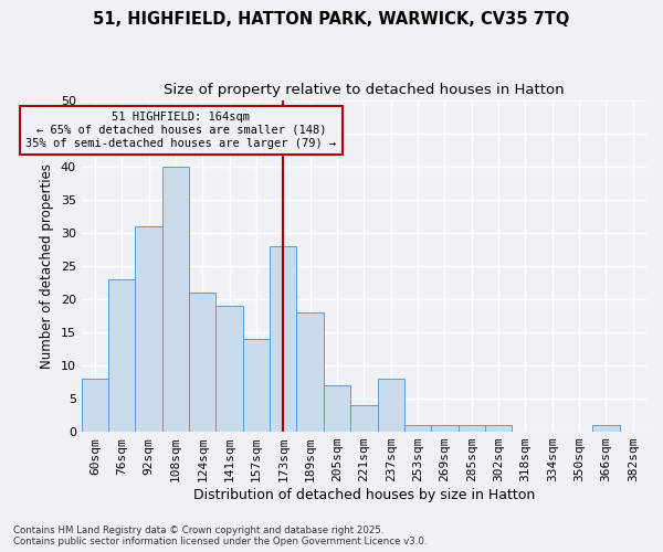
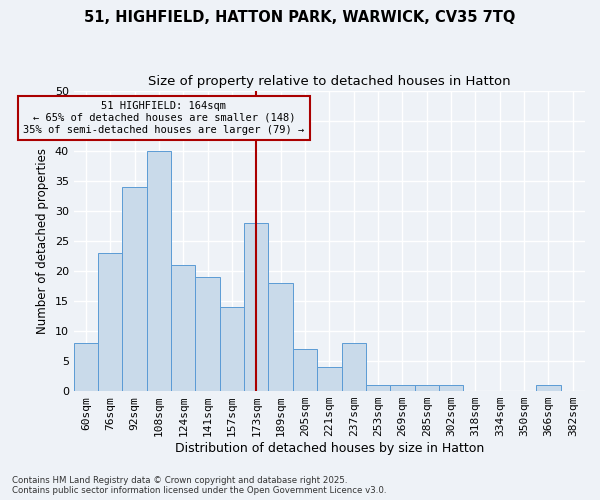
92sqm: 31 -> 34
